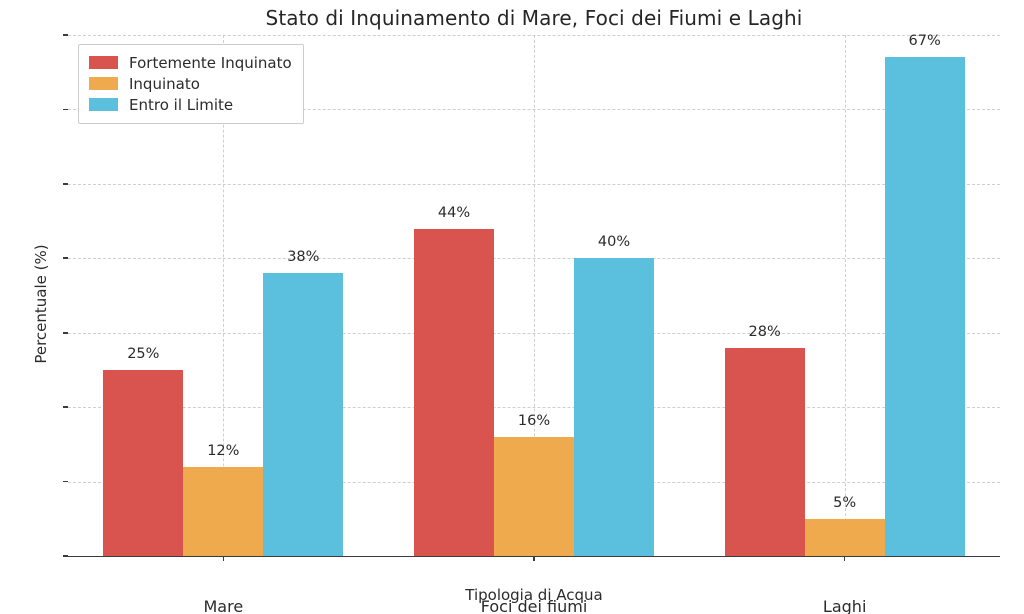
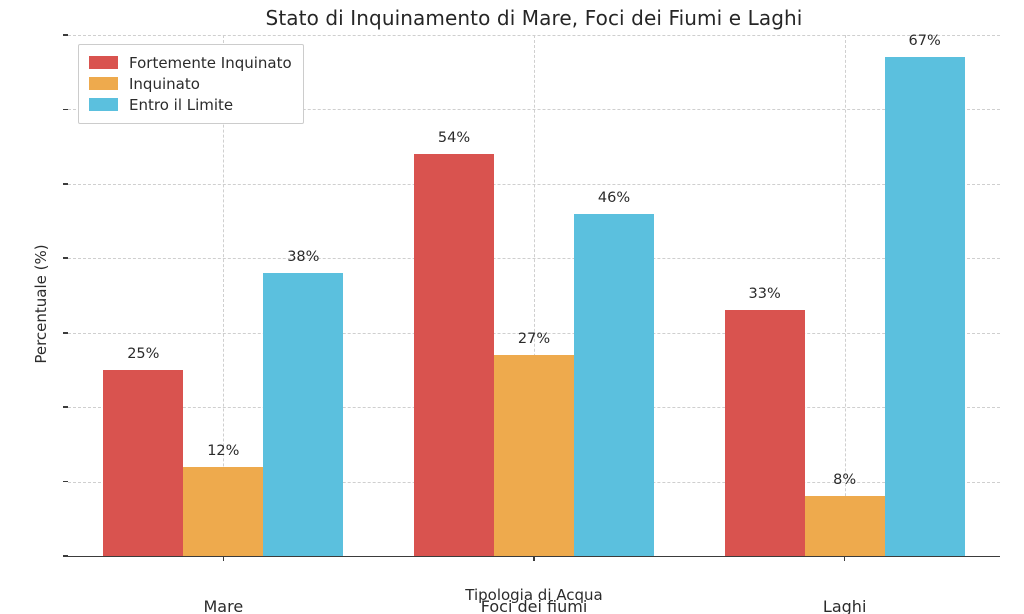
Fortemente Inquinato/Foci dei fiumi: 44% -> 54%
Inquinato/Foci dei fiumi: 16% -> 27%
Entro il Limite/Foci dei fiumi: 40% -> 46%
Fortemente Inquinato/Laghi: 28% -> 33%
Inquinato/Laghi: 5% -> 8%
